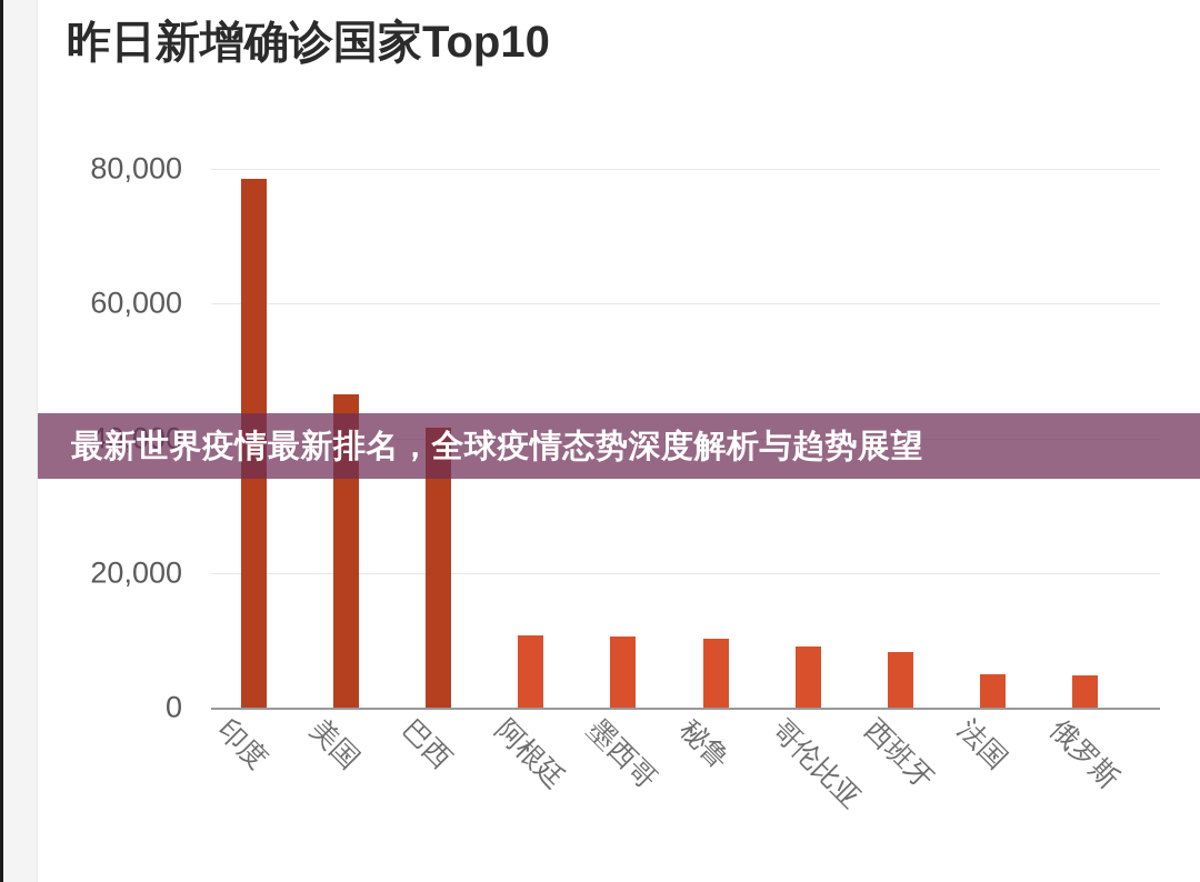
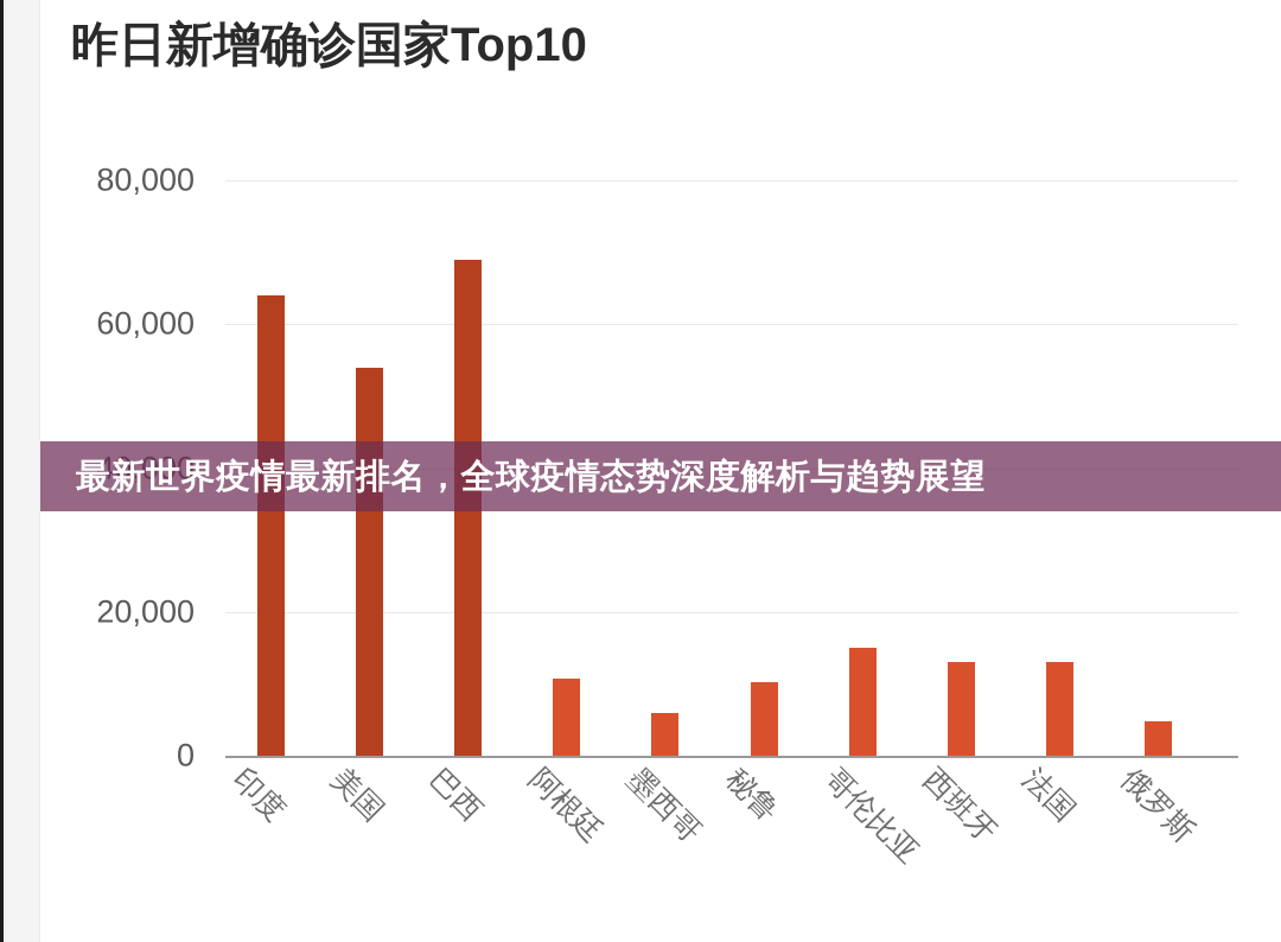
印度: 78000 -> 64000
美国: 46000 -> 54000
巴西: 42000 -> 69000
墨西哥: 10000 -> 6000
哥伦比亚: 9000 -> 15000
西班牙: 8000 -> 13000
法国: 5000 -> 13000
